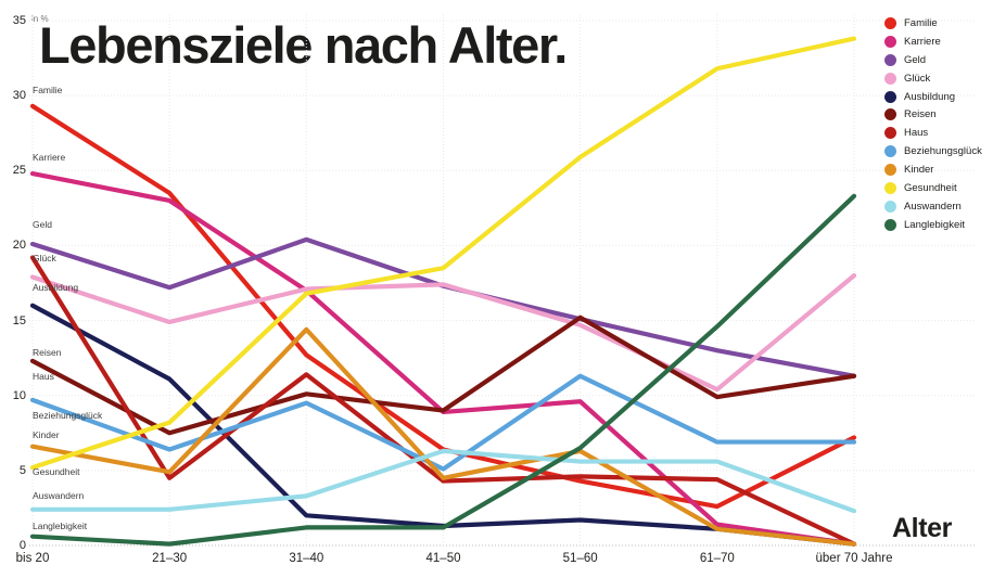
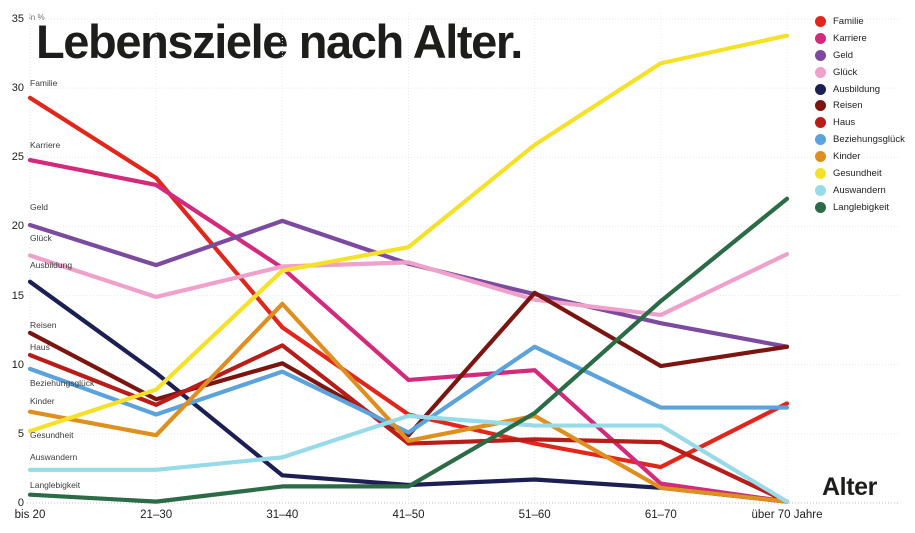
Haus/bis 20: 19.2 -> 10.7
Ausbildung/21–30: 11.1 -> 9.4
Haus/21–30: 4.5 -> 7.1
Reisen/41–50: 9.0 -> 4.9
Glück/61–70: 10.4 -> 13.6
Auswandern/über 70 Jahre: 2.3 -> 0.1
Langlebigkeit/über 70 Jahre: 23.3 -> 22.0
